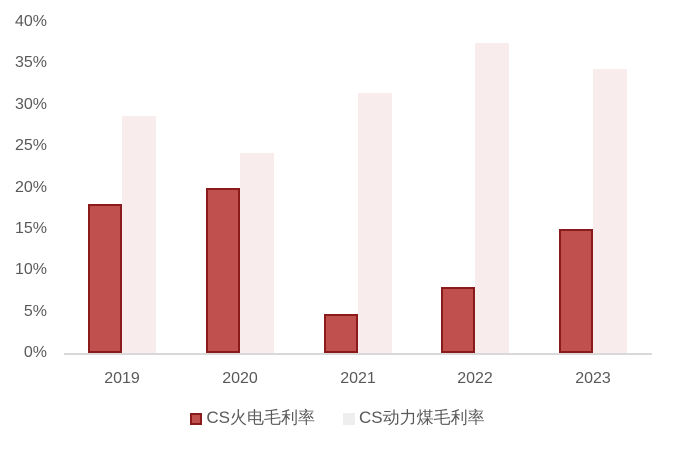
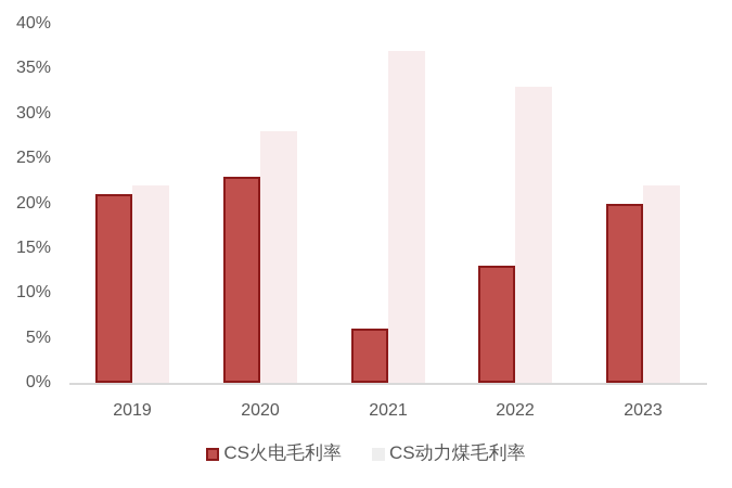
CS火电毛利率/2019: 18% -> 21%
CS动力煤毛利率/2019: 29% -> 22%
CS火电毛利率/2020: 20% -> 23%
CS动力煤毛利率/2020: 24% -> 28%
CS火电毛利率/2021: 5% -> 6%
CS动力煤毛利率/2021: 31% -> 37%
CS火电毛利率/2022: 8% -> 13%
CS动力煤毛利率/2022: 38% -> 33%
CS火电毛利率/2023: 15% -> 20%
CS动力煤毛利率/2023: 34% -> 22%
